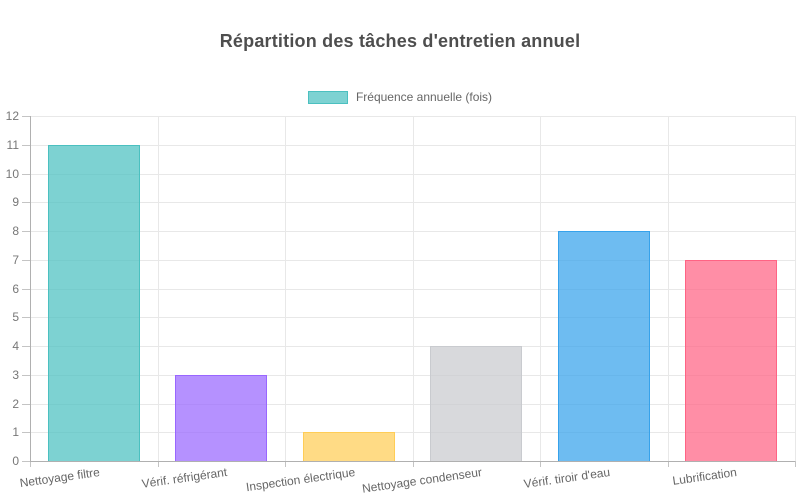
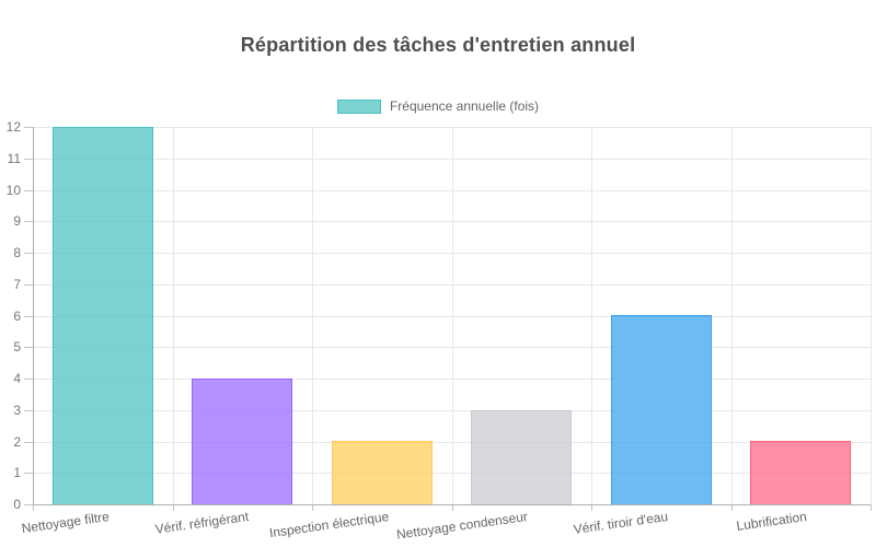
Nettoyage filtre: 11 -> 12
Vérif. réfrigérant: 3 -> 4
Inspection électrique: 1 -> 2
Nettoyage condenseur: 4 -> 3
Vérif. tiroir d'eau: 8 -> 6
Lubrification: 7 -> 2
